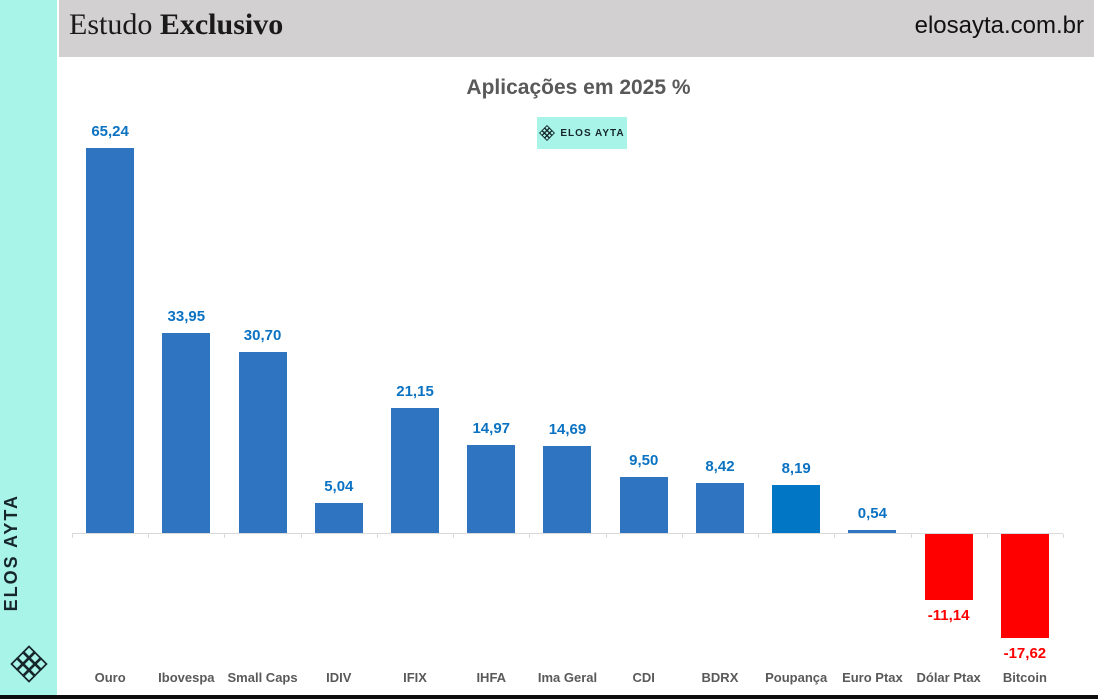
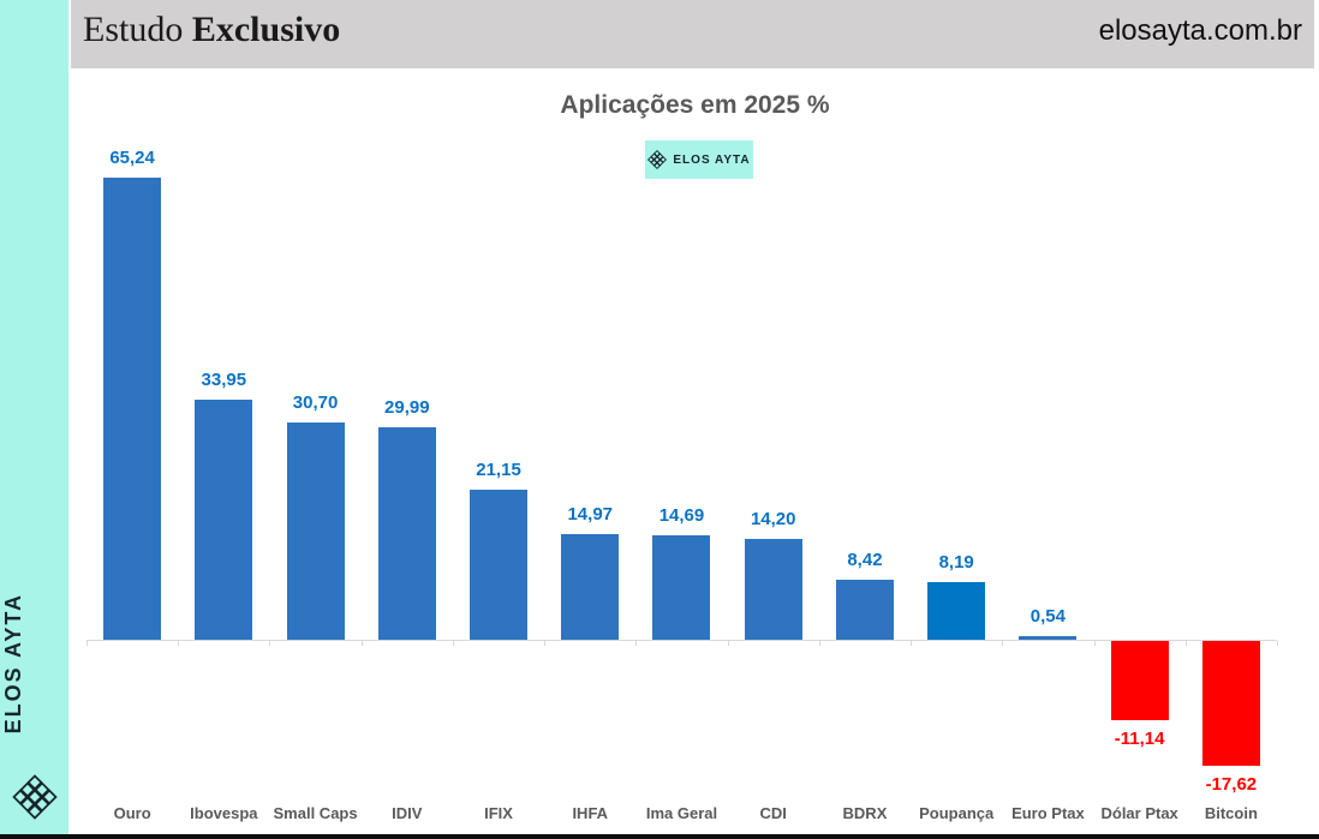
IDIV: 5,04 -> 29,99
CDI: 9,50 -> 14,20
